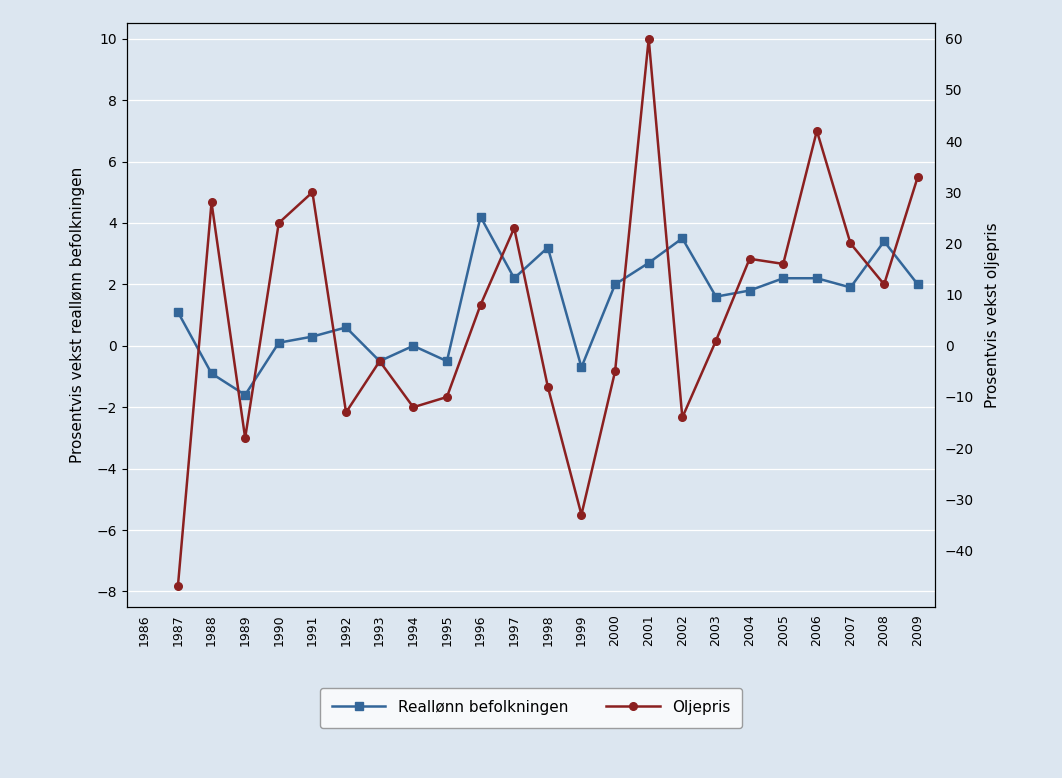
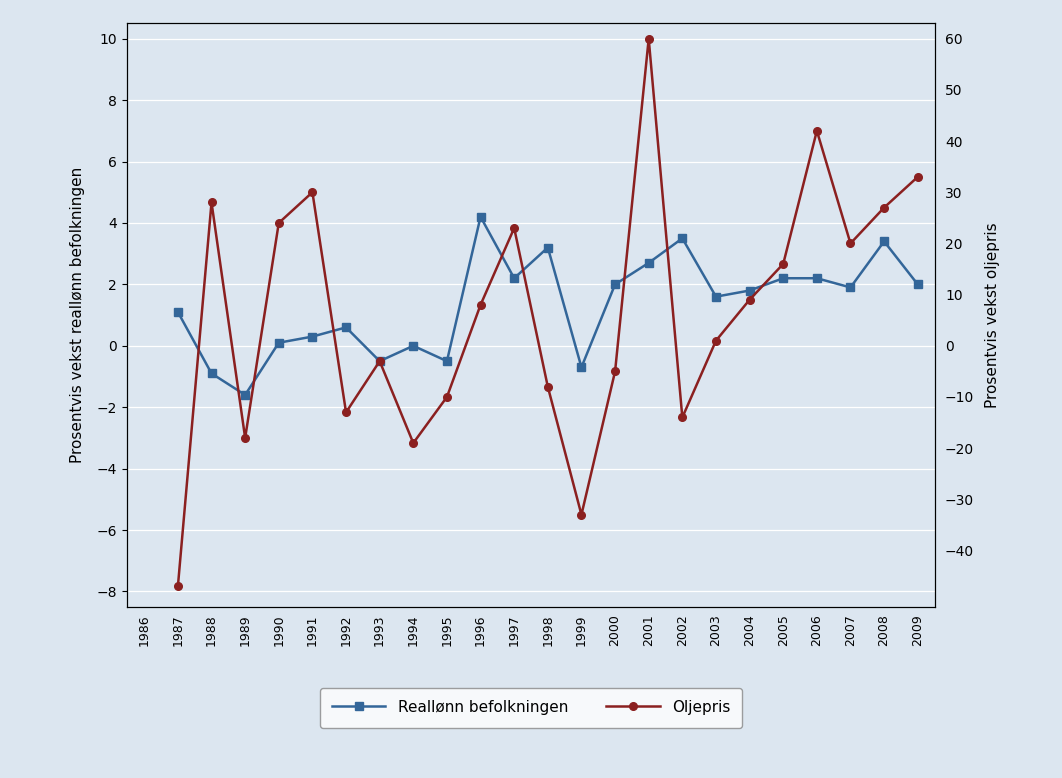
Oljepris/1994: -12 -> -19
Oljepris/2004: 17 -> 9
Oljepris/2008: 12 -> 27
